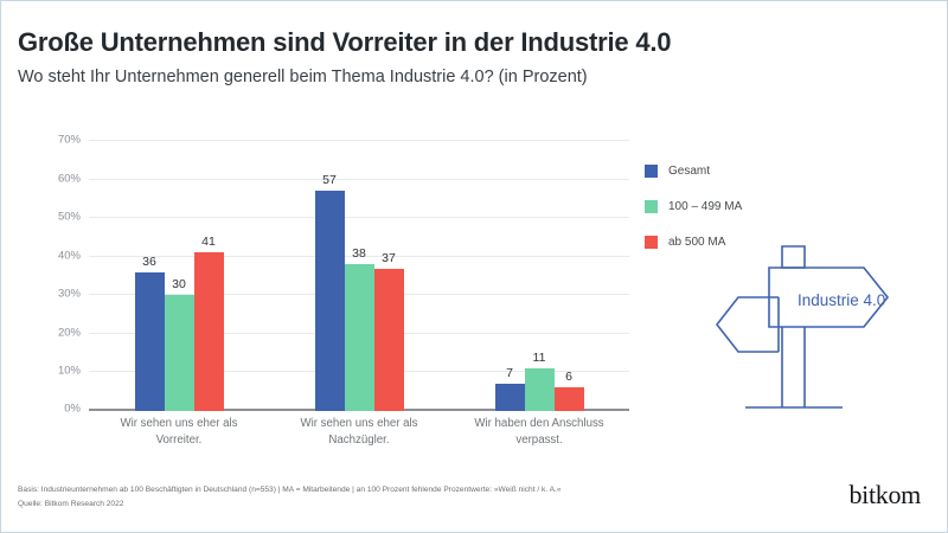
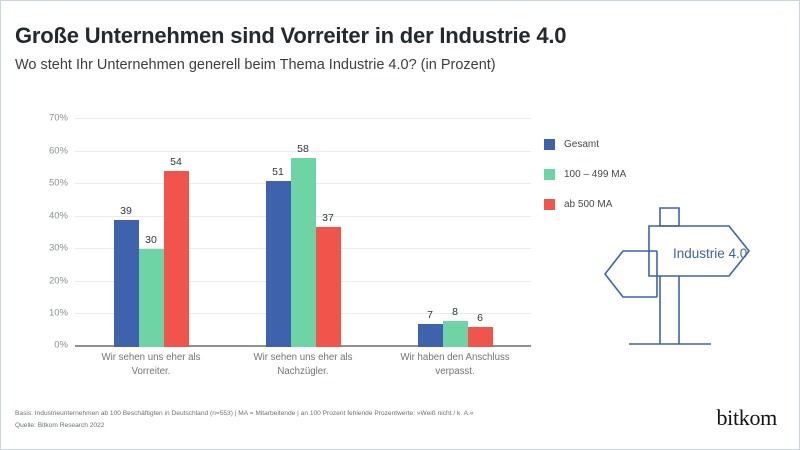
Gesamt/Wir sehen uns eher als Vorreiter.: 36 -> 39
ab 500 MA/Wir sehen uns eher als Vorreiter.: 41 -> 54
Gesamt/Wir sehen uns eher als Nachzügler.: 57 -> 51
100 – 499 MA/Wir sehen uns eher als Nachzügler.: 38 -> 58
100 – 499 MA/Wir haben den Anschluss verpasst.: 11 -> 8
